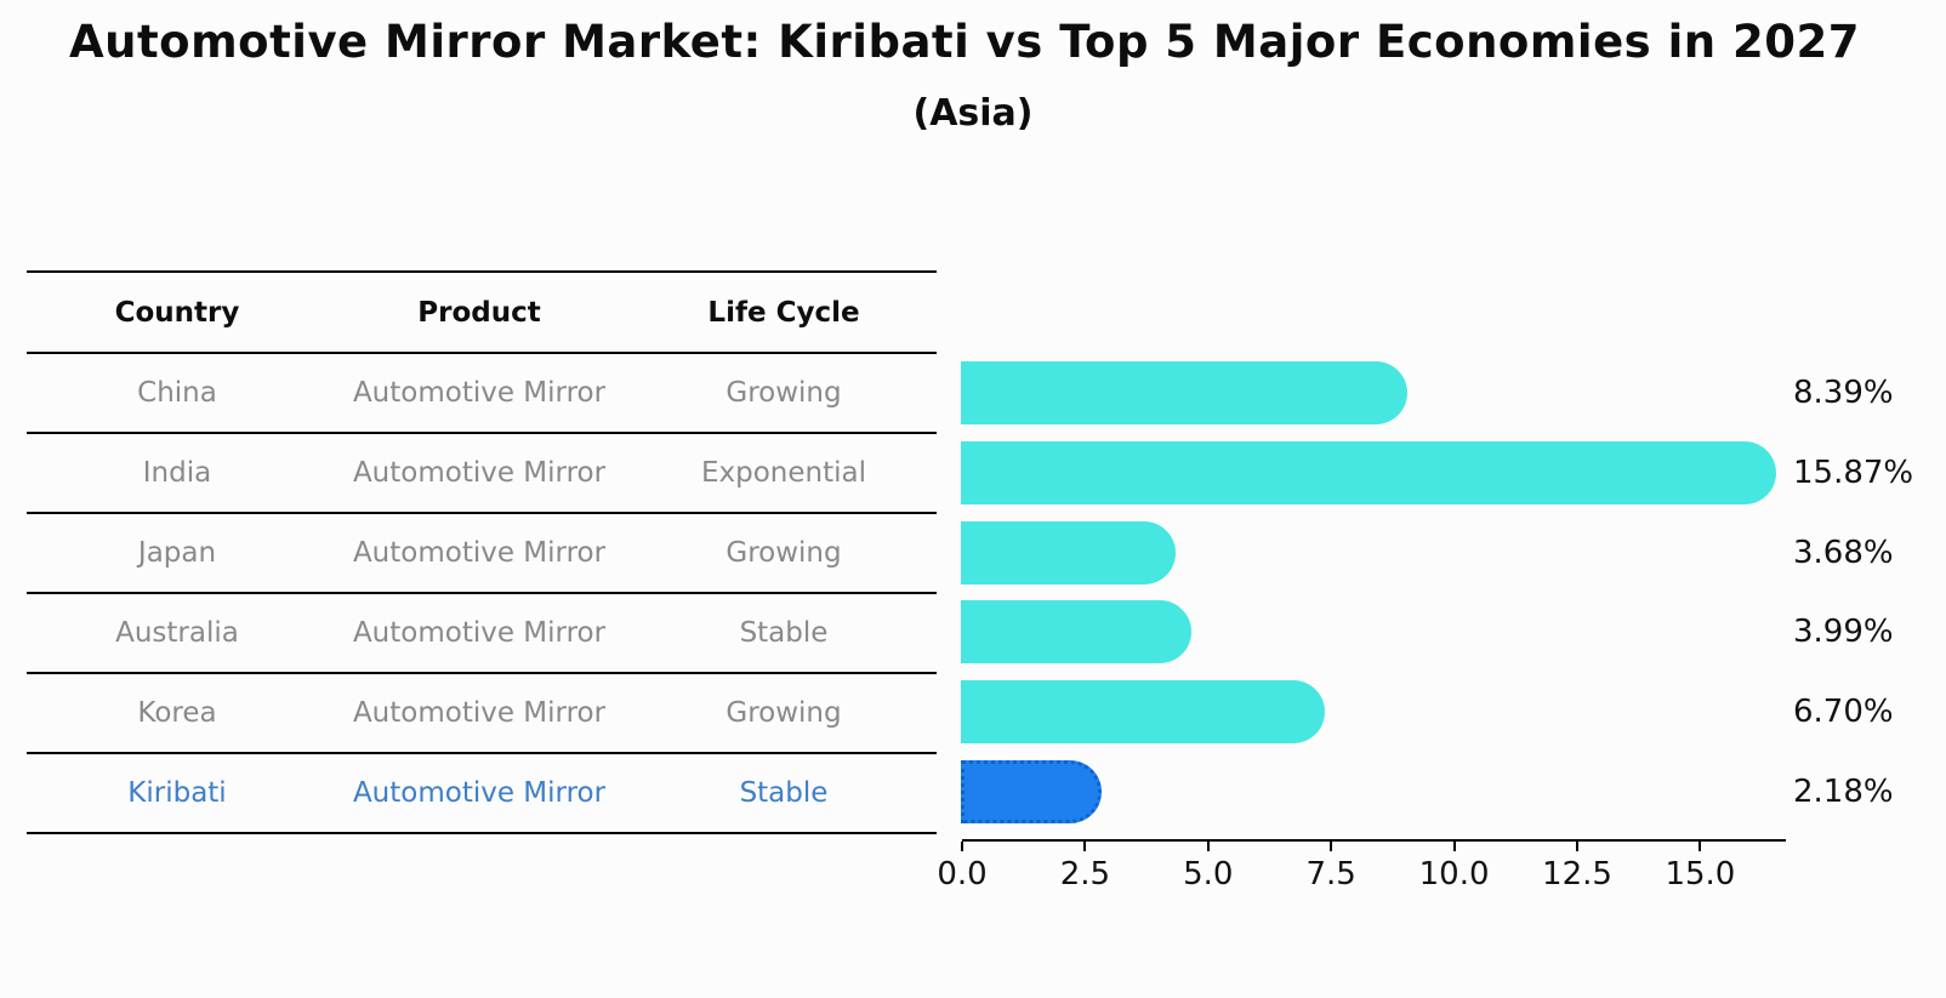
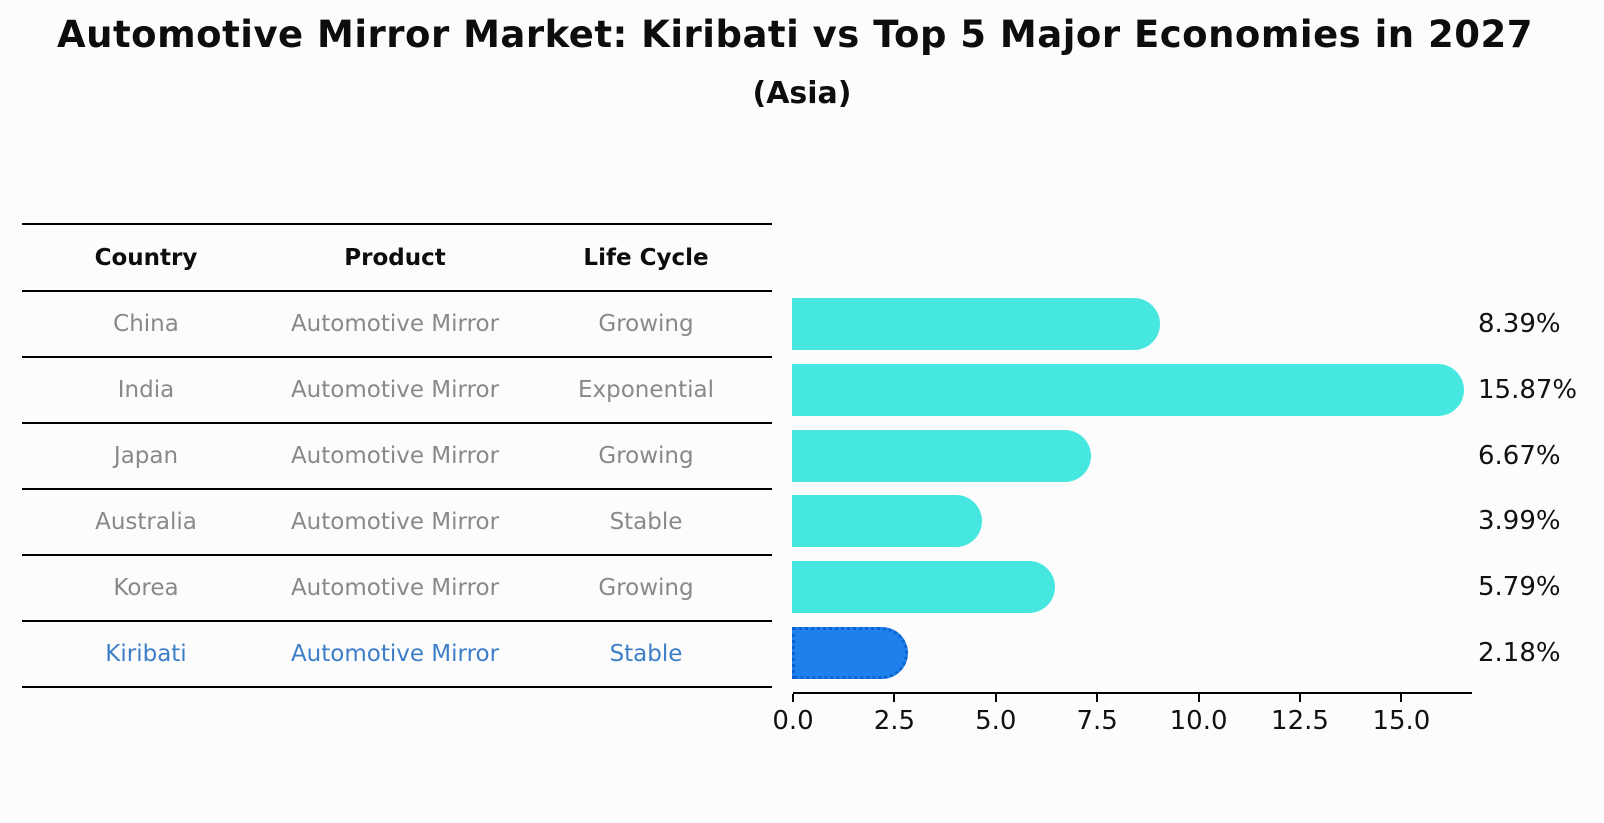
Japan: 3.68% -> 6.67%
Korea: 6.70% -> 5.79%
